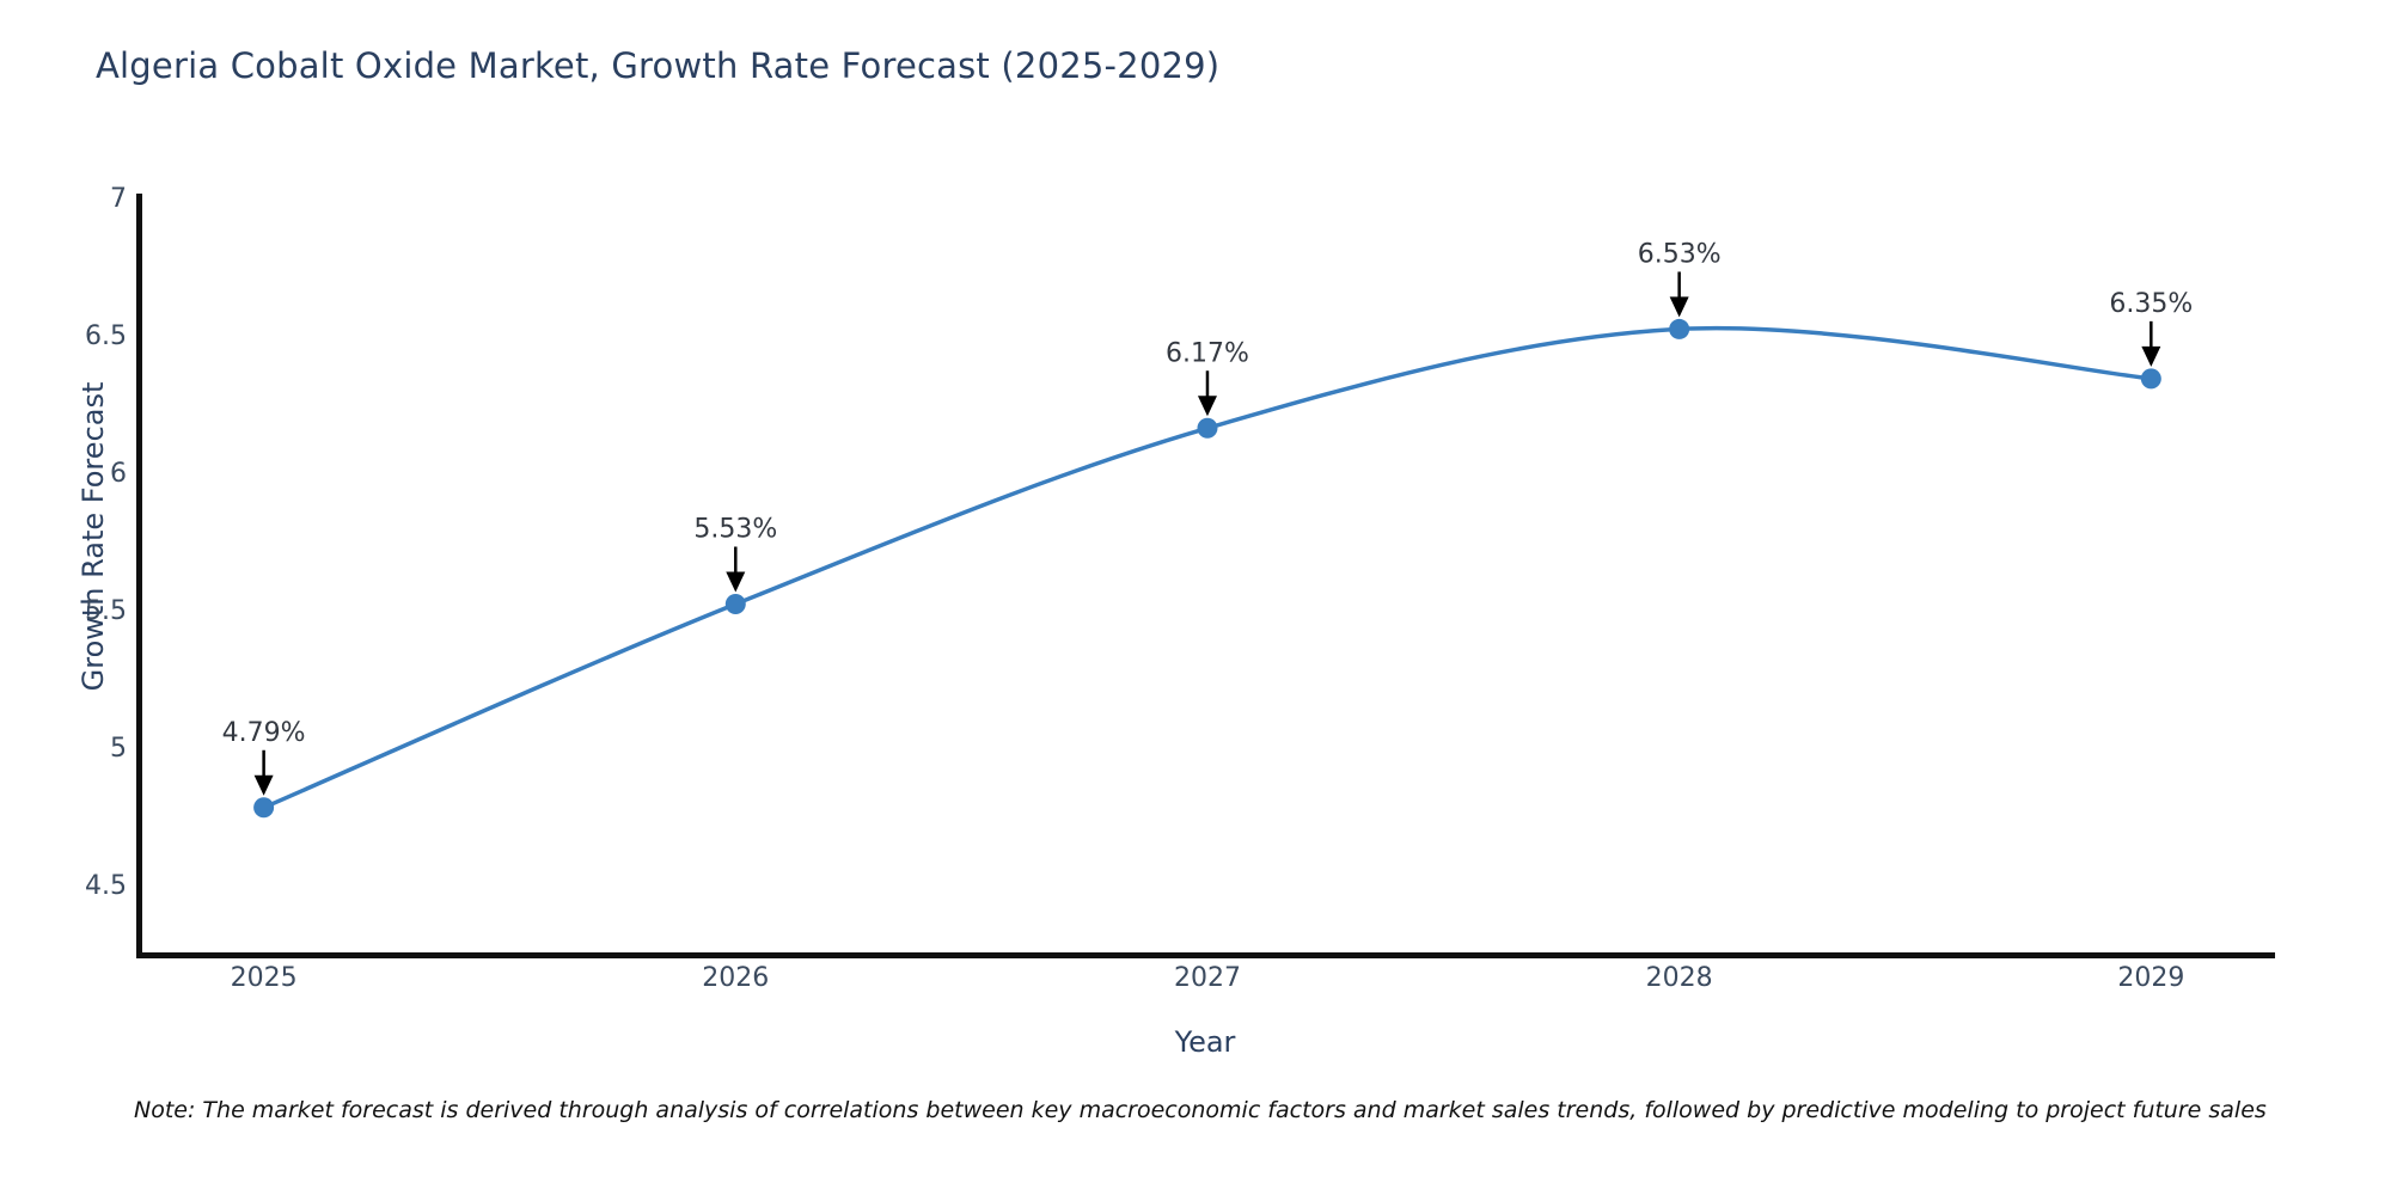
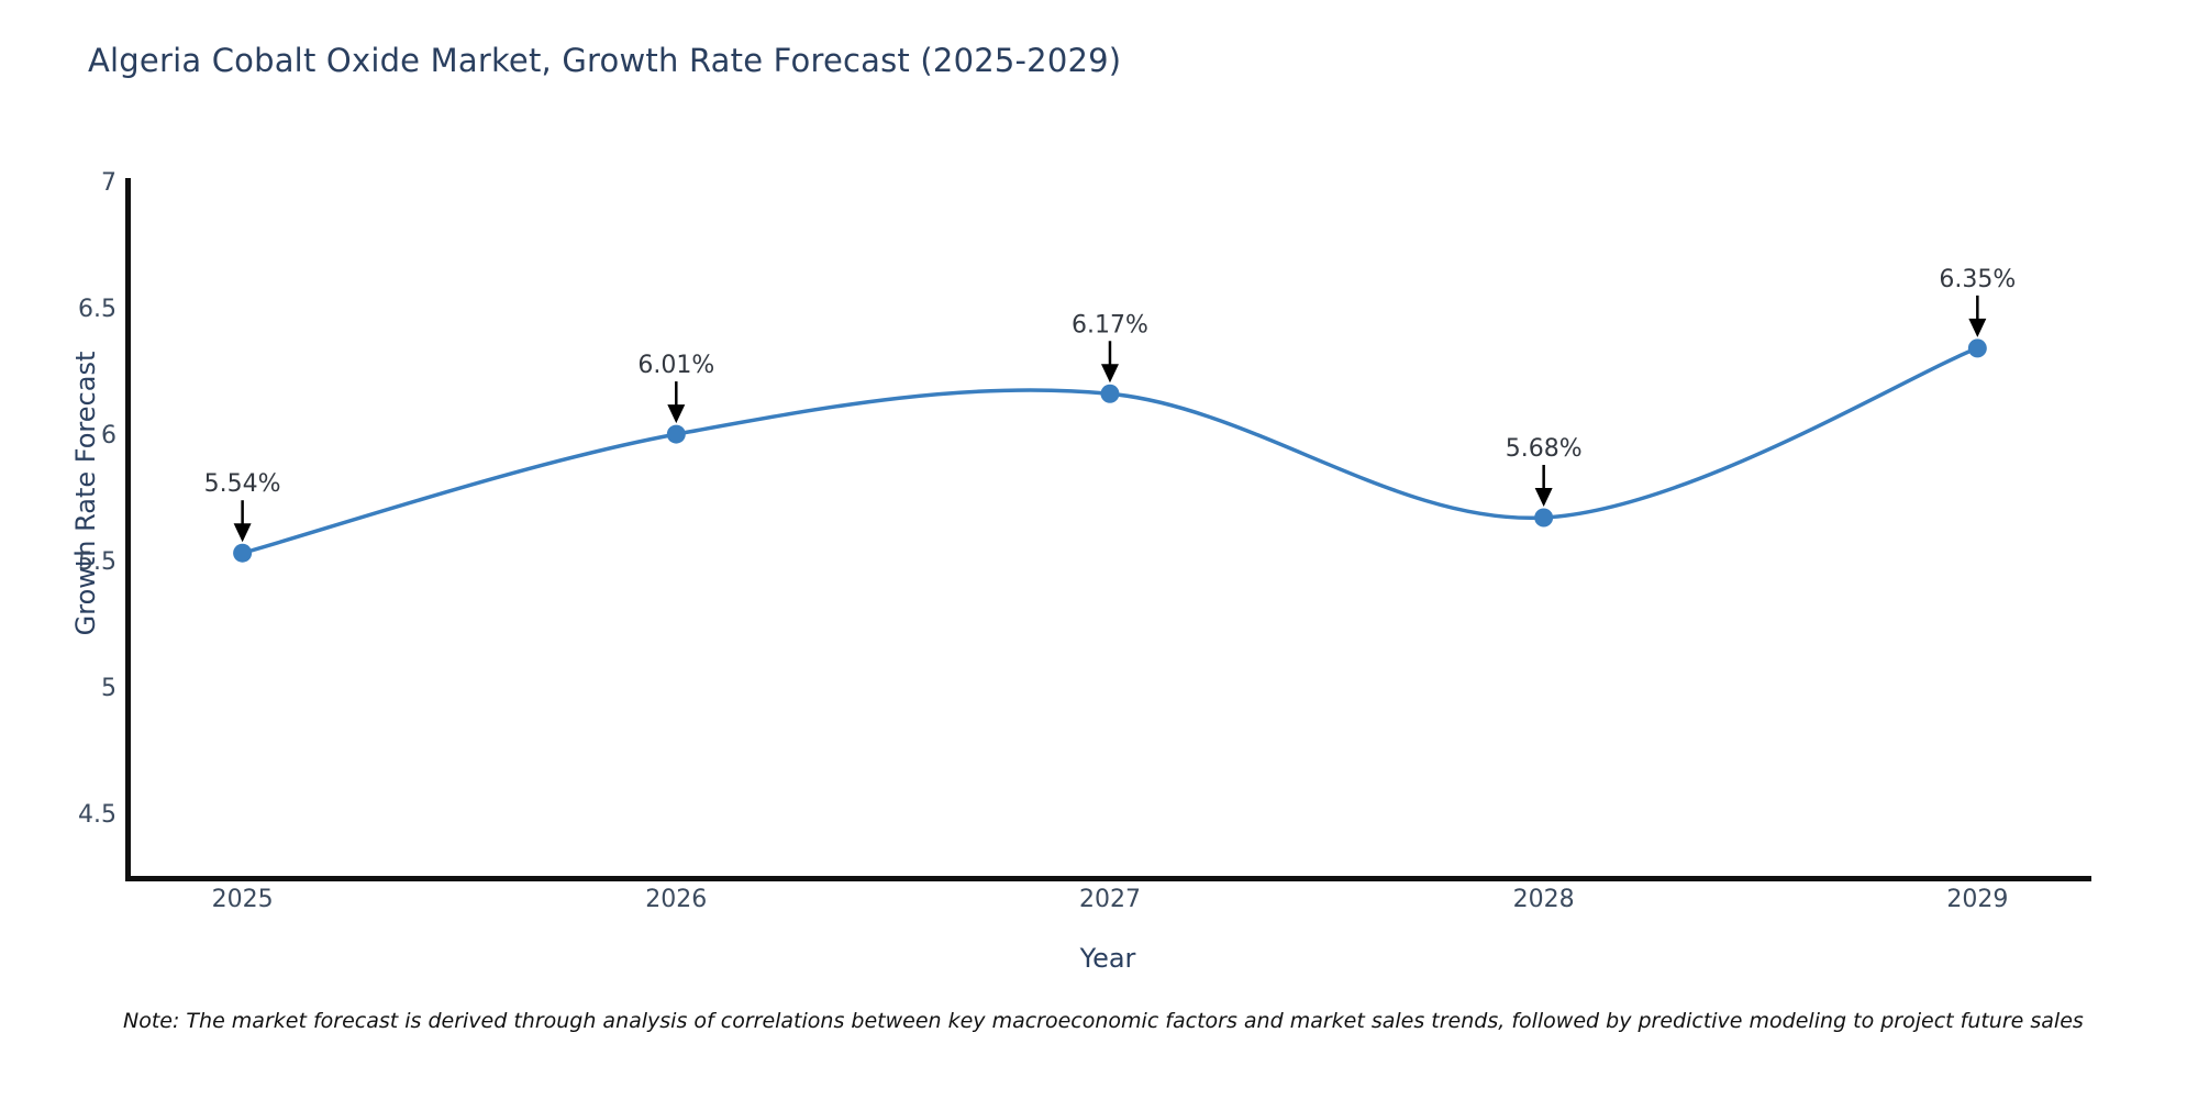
2025: 4.79% -> 5.54%
2026: 5.53% -> 6.01%
2028: 6.53% -> 5.68%
